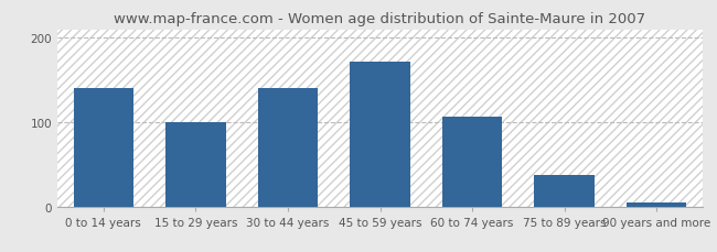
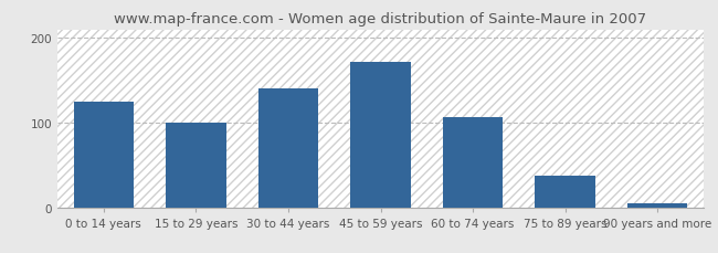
0 to 14 years: 140 -> 125
